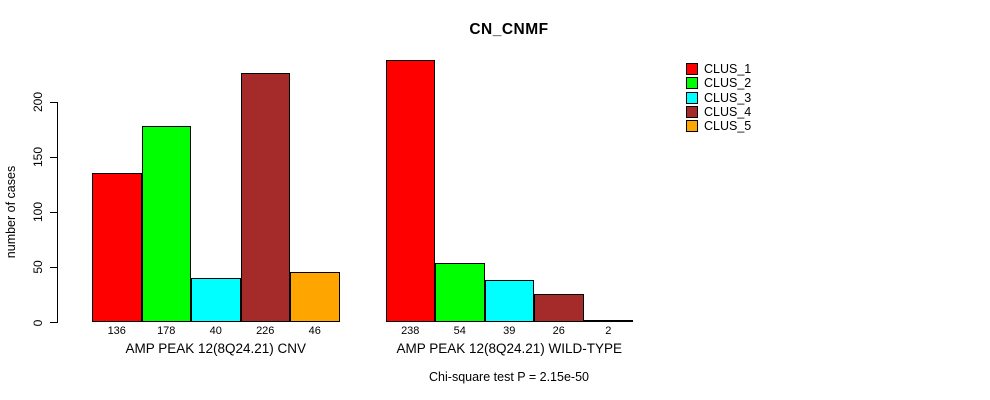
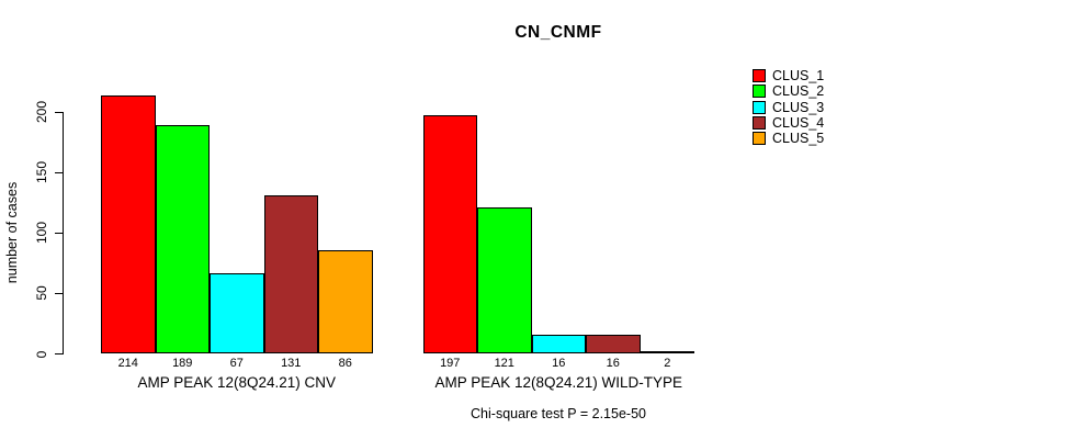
CLUS_1/AMP PEAK 12(8Q24.21) CNV: 136 -> 214
CLUS_2/AMP PEAK 12(8Q24.21) CNV: 178 -> 189
CLUS_3/AMP PEAK 12(8Q24.21) CNV: 40 -> 67
CLUS_4/AMP PEAK 12(8Q24.21) CNV: 226 -> 131
CLUS_5/AMP PEAK 12(8Q24.21) CNV: 46 -> 86
CLUS_1/AMP PEAK 12(8Q24.21) WILD-TYPE: 238 -> 197
CLUS_2/AMP PEAK 12(8Q24.21) WILD-TYPE: 54 -> 121
CLUS_3/AMP PEAK 12(8Q24.21) WILD-TYPE: 39 -> 16
CLUS_4/AMP PEAK 12(8Q24.21) WILD-TYPE: 26 -> 16
